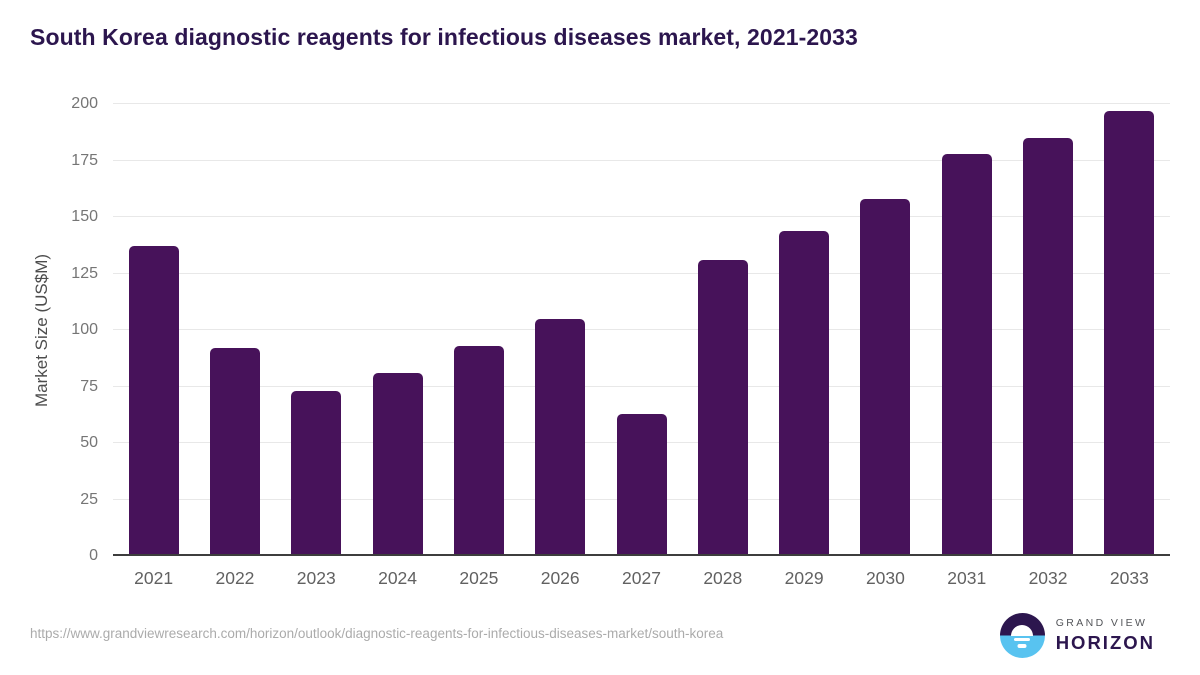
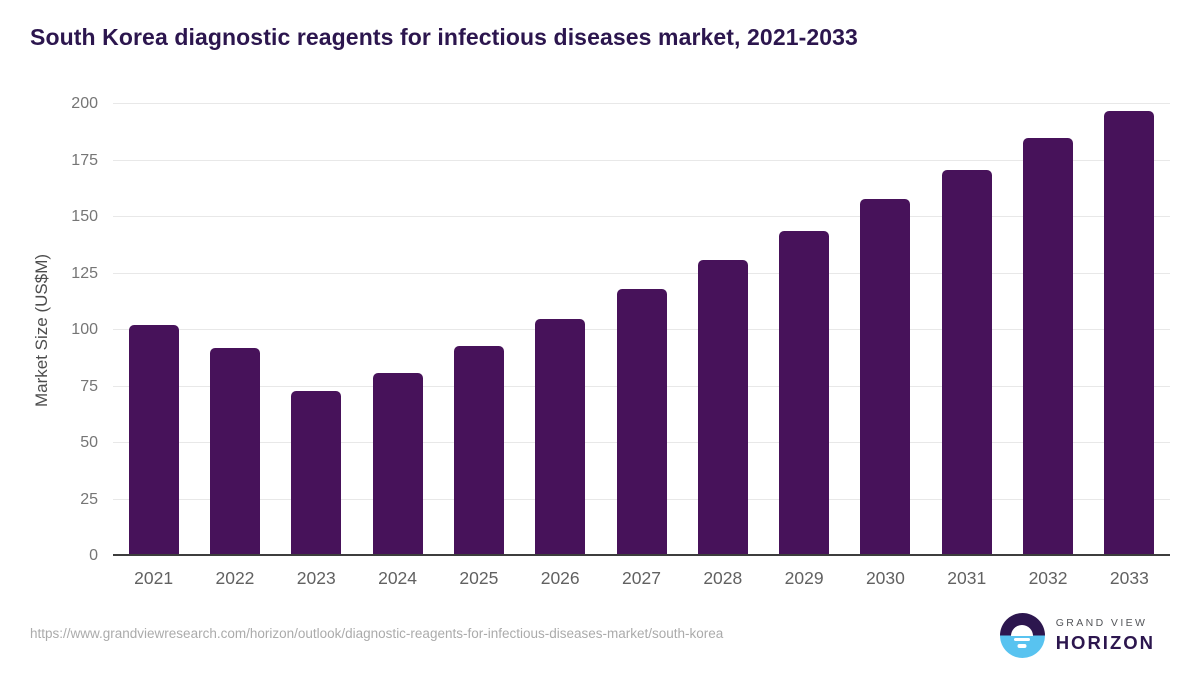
2021: 137 -> 102
2027: 63 -> 118
2031: 178 -> 171
